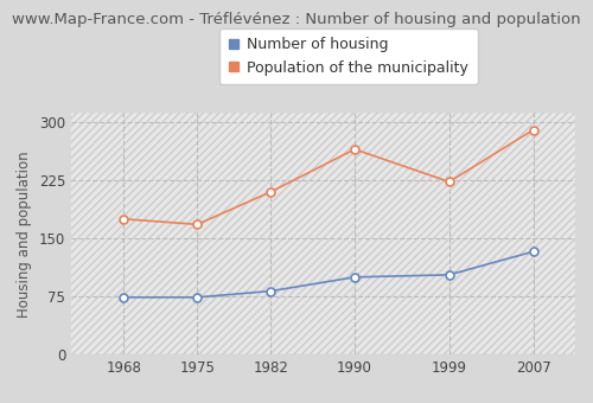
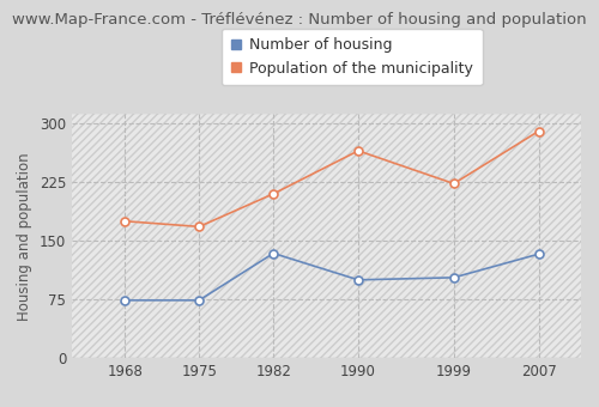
Number of housing/1982: 82 -> 134
